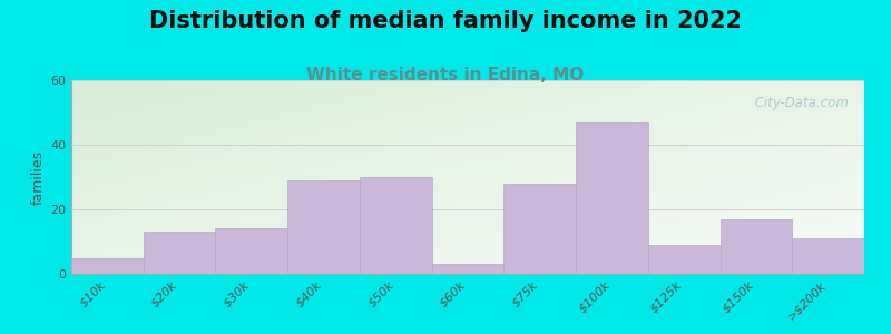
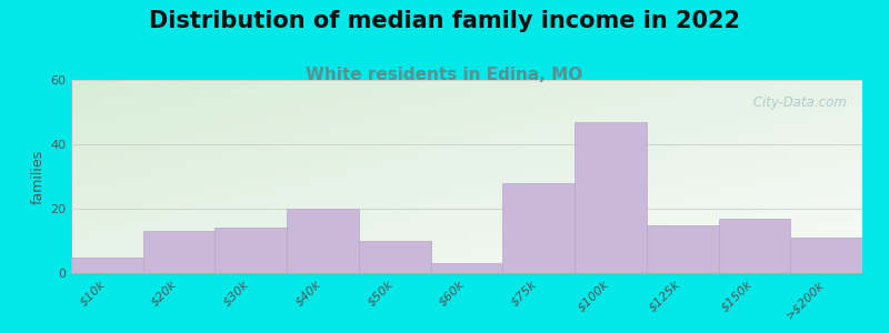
$40k: 29 -> 20
$50k: 30 -> 10
$125k: 9 -> 15
